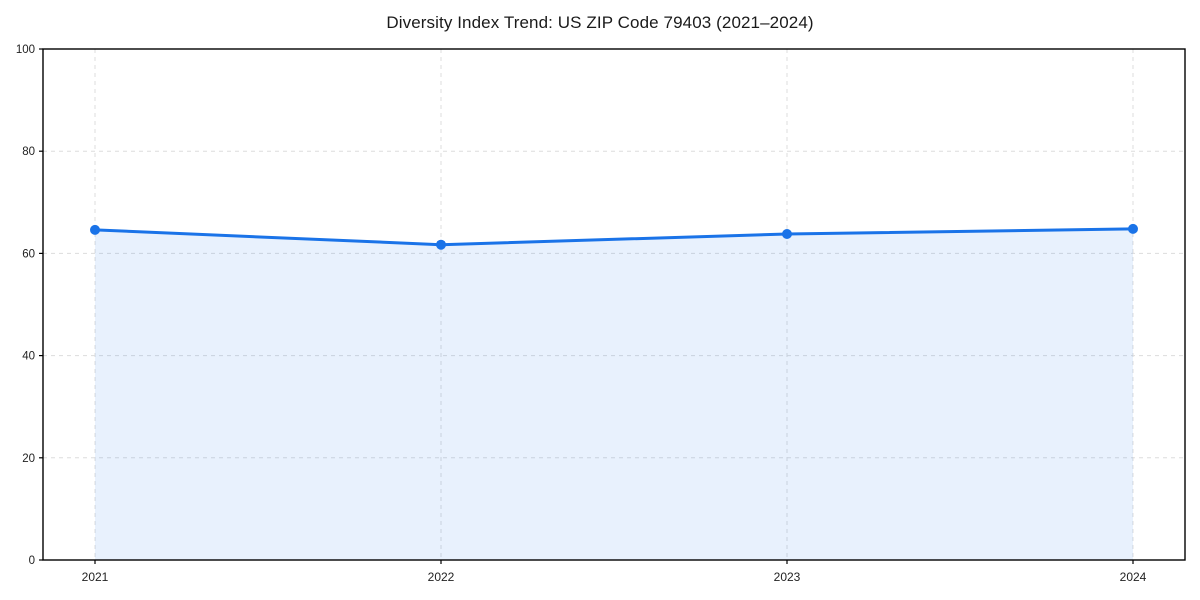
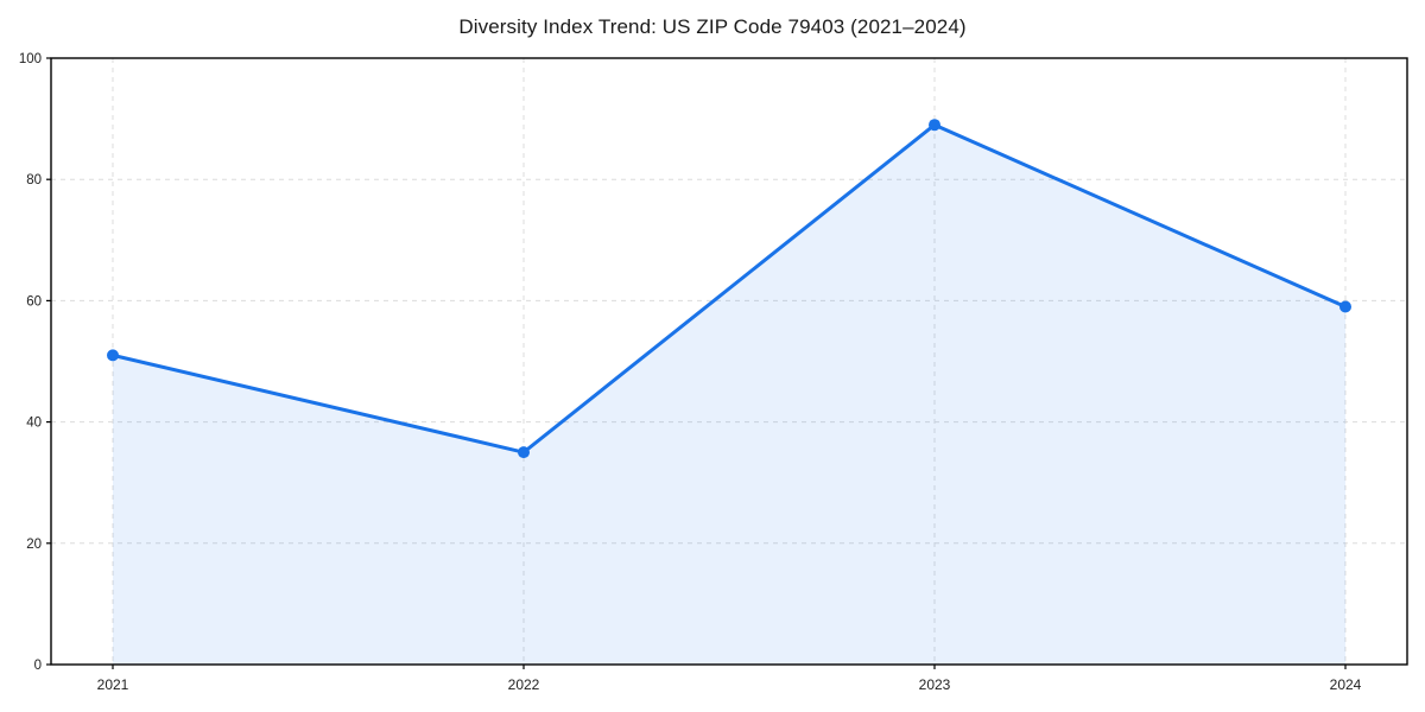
2021: 65 -> 51
2022: 62 -> 35
2023: 64 -> 89
2024: 65 -> 59
